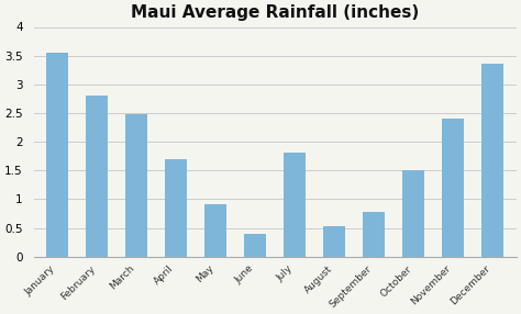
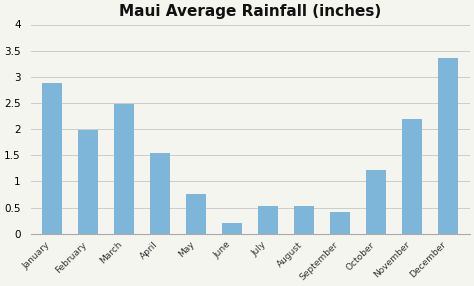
January: 3.56 -> 2.88
February: 2.80 -> 1.98
April: 1.70 -> 1.55
May: 0.92 -> 0.75
June: 0.40 -> 0.20
July: 1.82 -> 0.52
September: 0.78 -> 0.42
October: 1.50 -> 1.22
November: 2.40 -> 2.20
